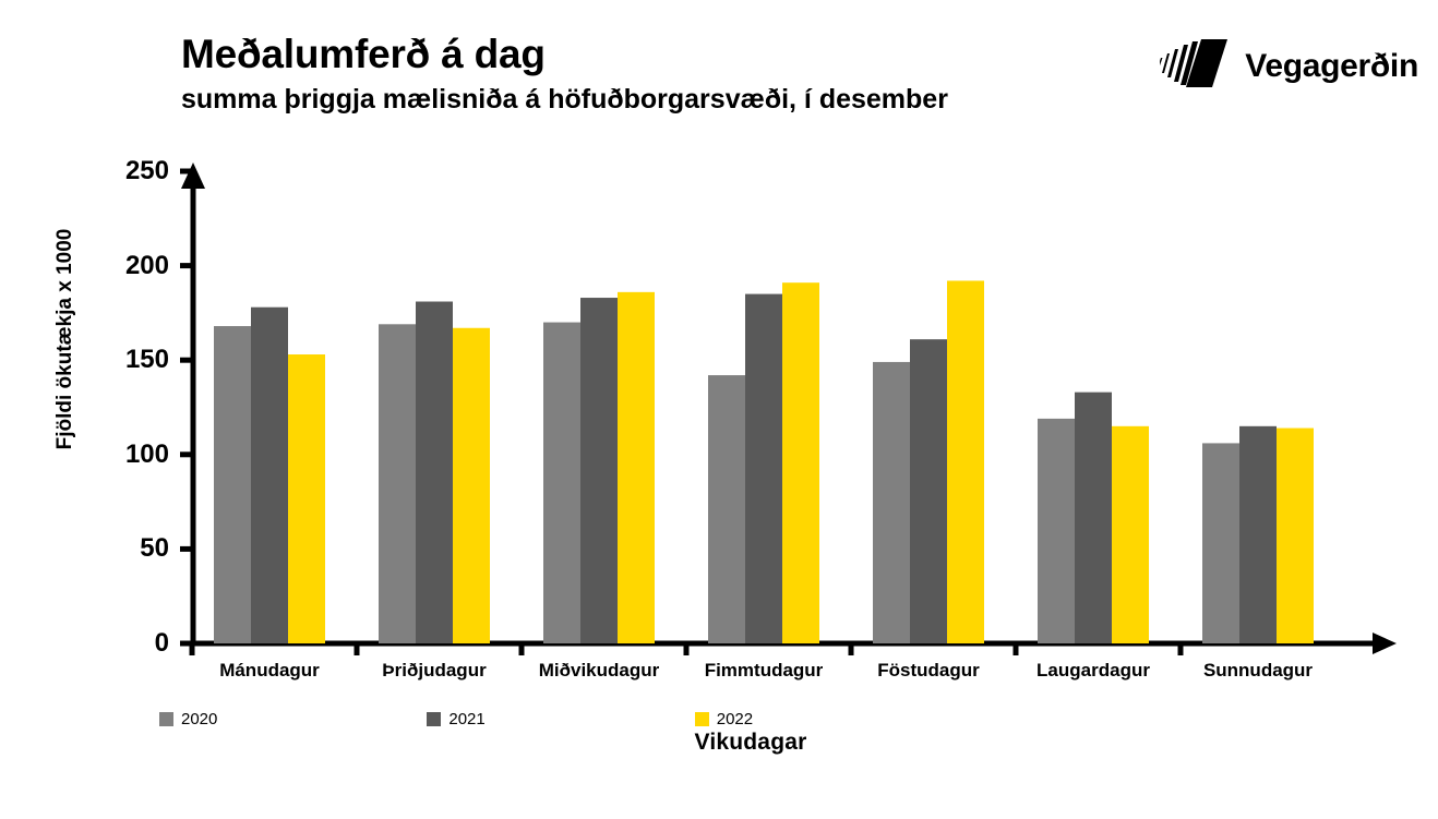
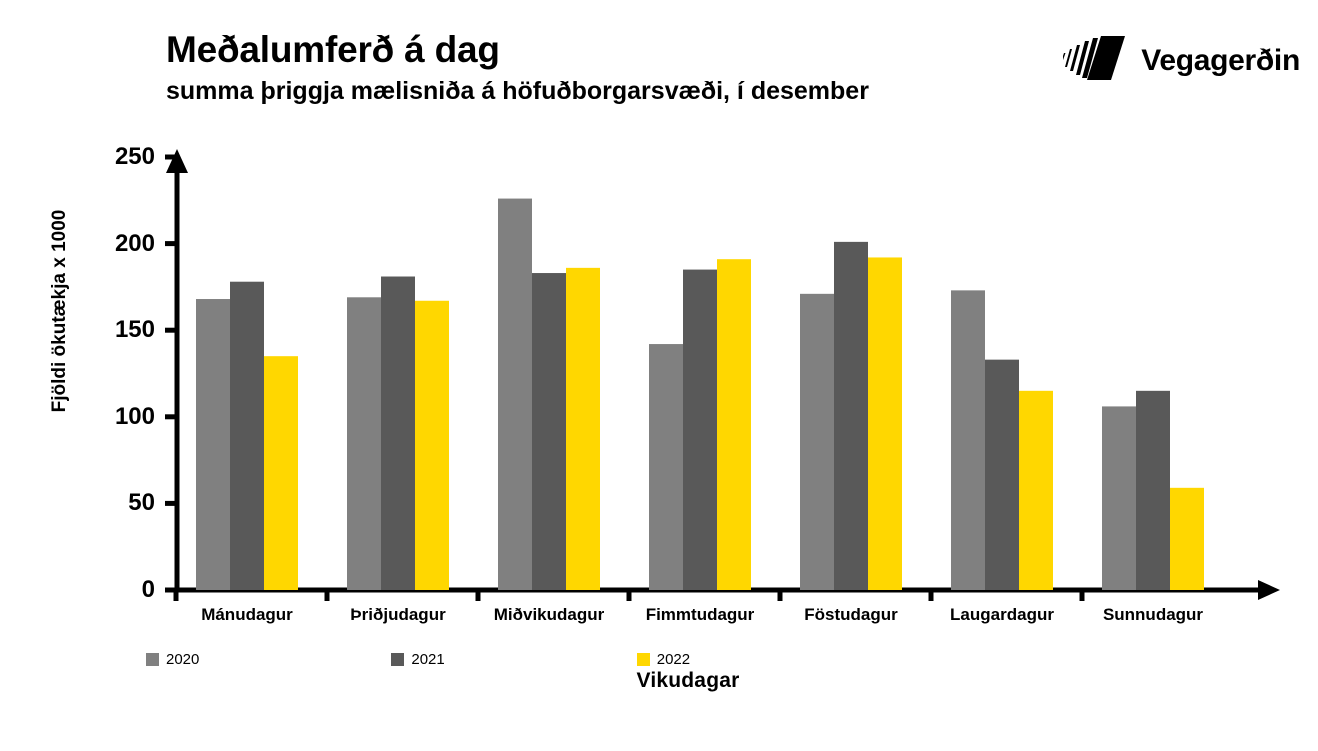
2022/Mánudagur: 153 -> 135
2020/Miðvikudagur: 170 -> 226
2020/Föstudagur: 149 -> 171
2021/Föstudagur: 161 -> 201
2020/Laugardagur: 119 -> 173
2022/Sunnudagur: 114 -> 59
